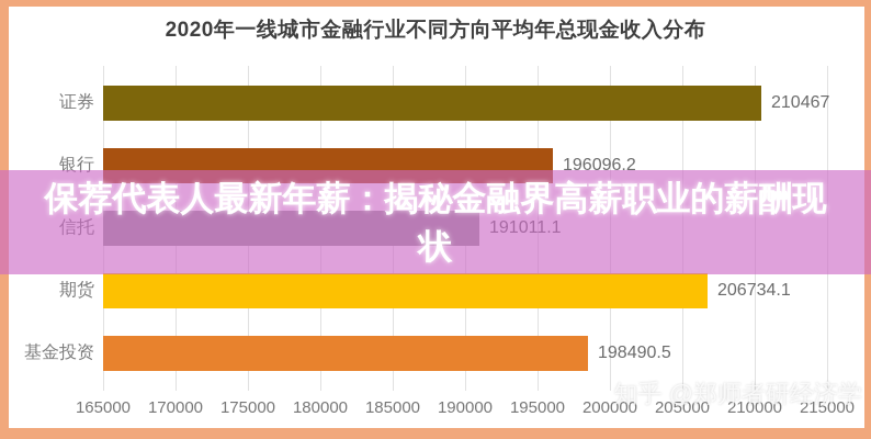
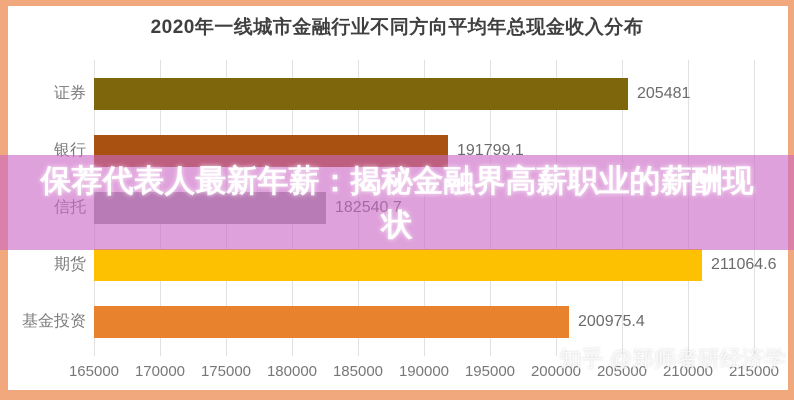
证券: 210467 -> 205481
银行: 196096.2 -> 191799.1
信托: 191011.1 -> 182540.7
期货: 206734.1 -> 211064.6
基金投资: 198490.5 -> 200975.4
